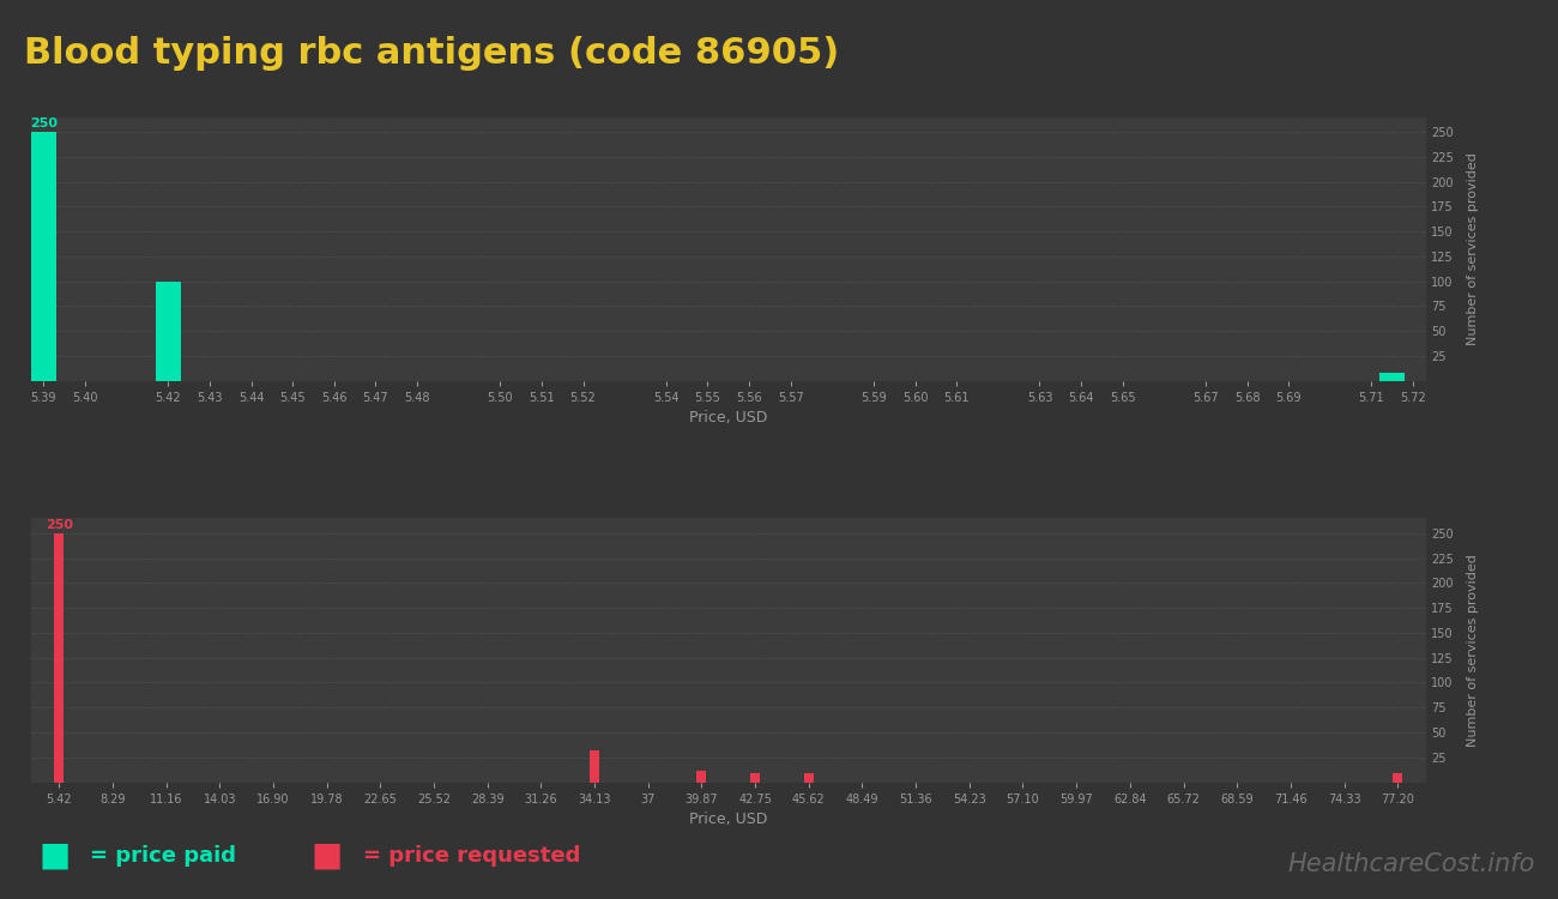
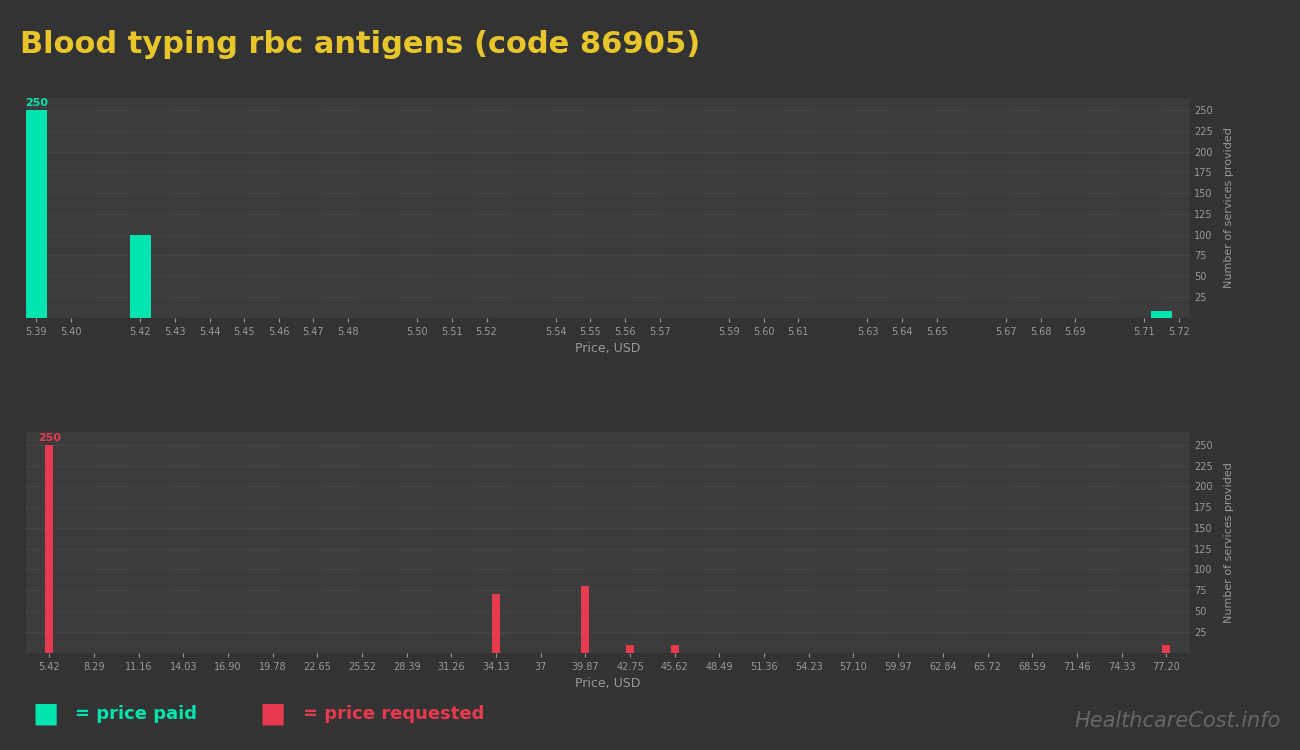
34.13: 32 -> 70
39.87: 11 -> 80
